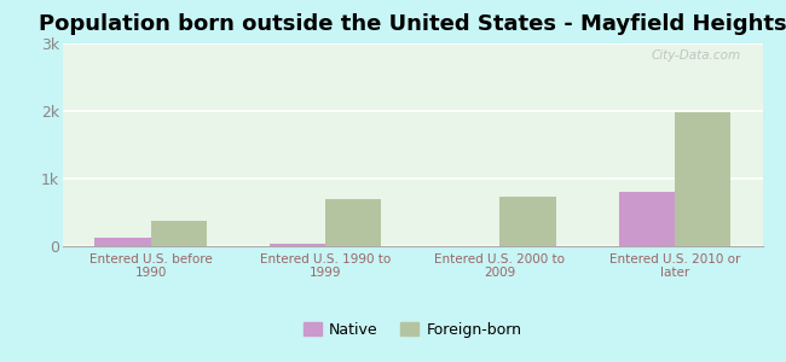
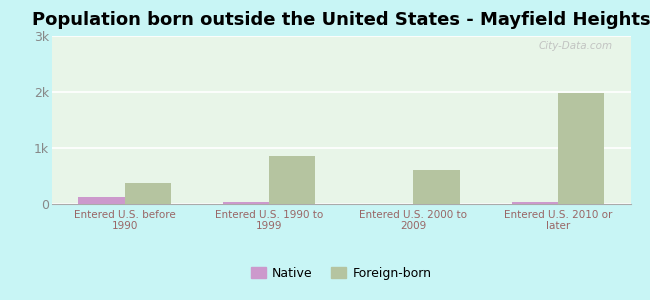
Foreign-born/Entered U.S. 1990 to 1999: 0.70k -> 0.85k
Foreign-born/Entered U.S. 2000 to 2009: 0.74k -> 0.60k
Native/Entered U.S. 2010 or later: 0.80k -> 0.03k
